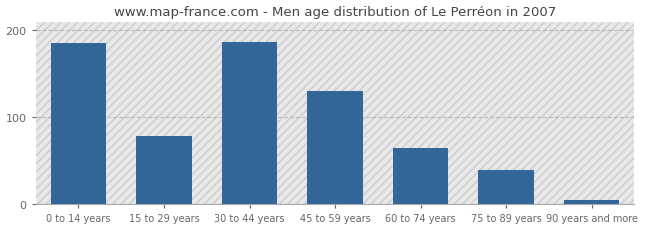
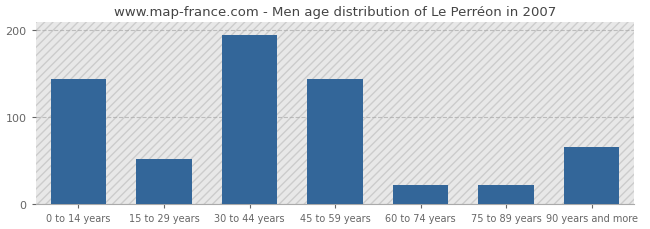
0 to 14 years: 185 -> 144
15 to 29 years: 78 -> 52
30 to 44 years: 187 -> 194
45 to 59 years: 130 -> 144
60 to 74 years: 65 -> 22
75 to 89 years: 40 -> 22
90 years and more: 5 -> 66
